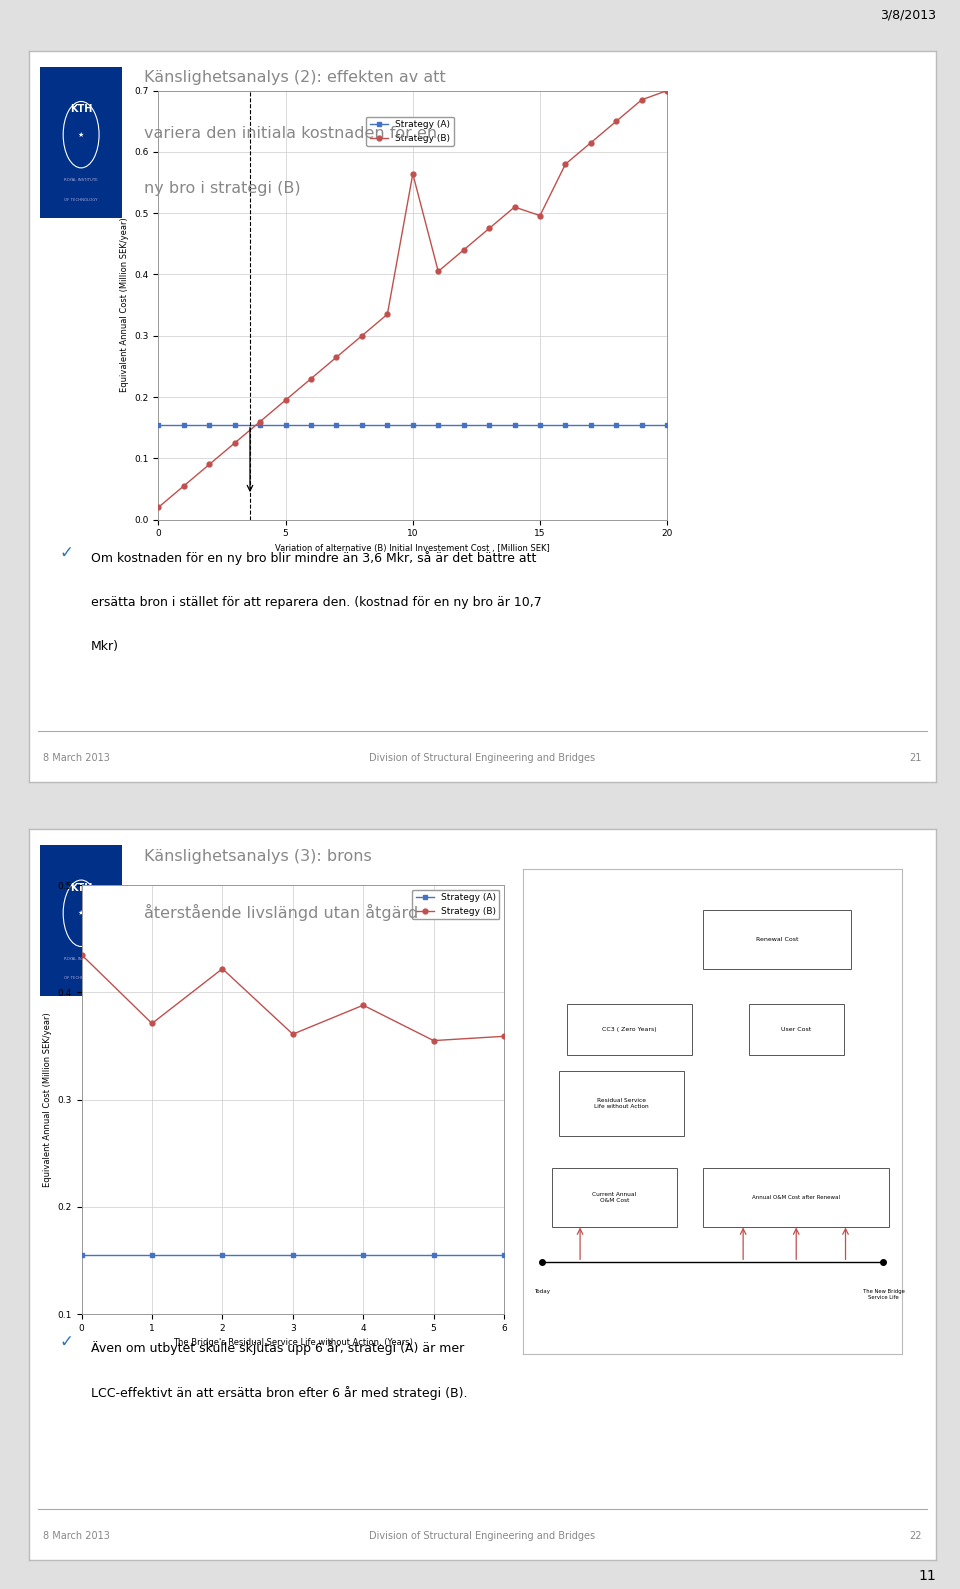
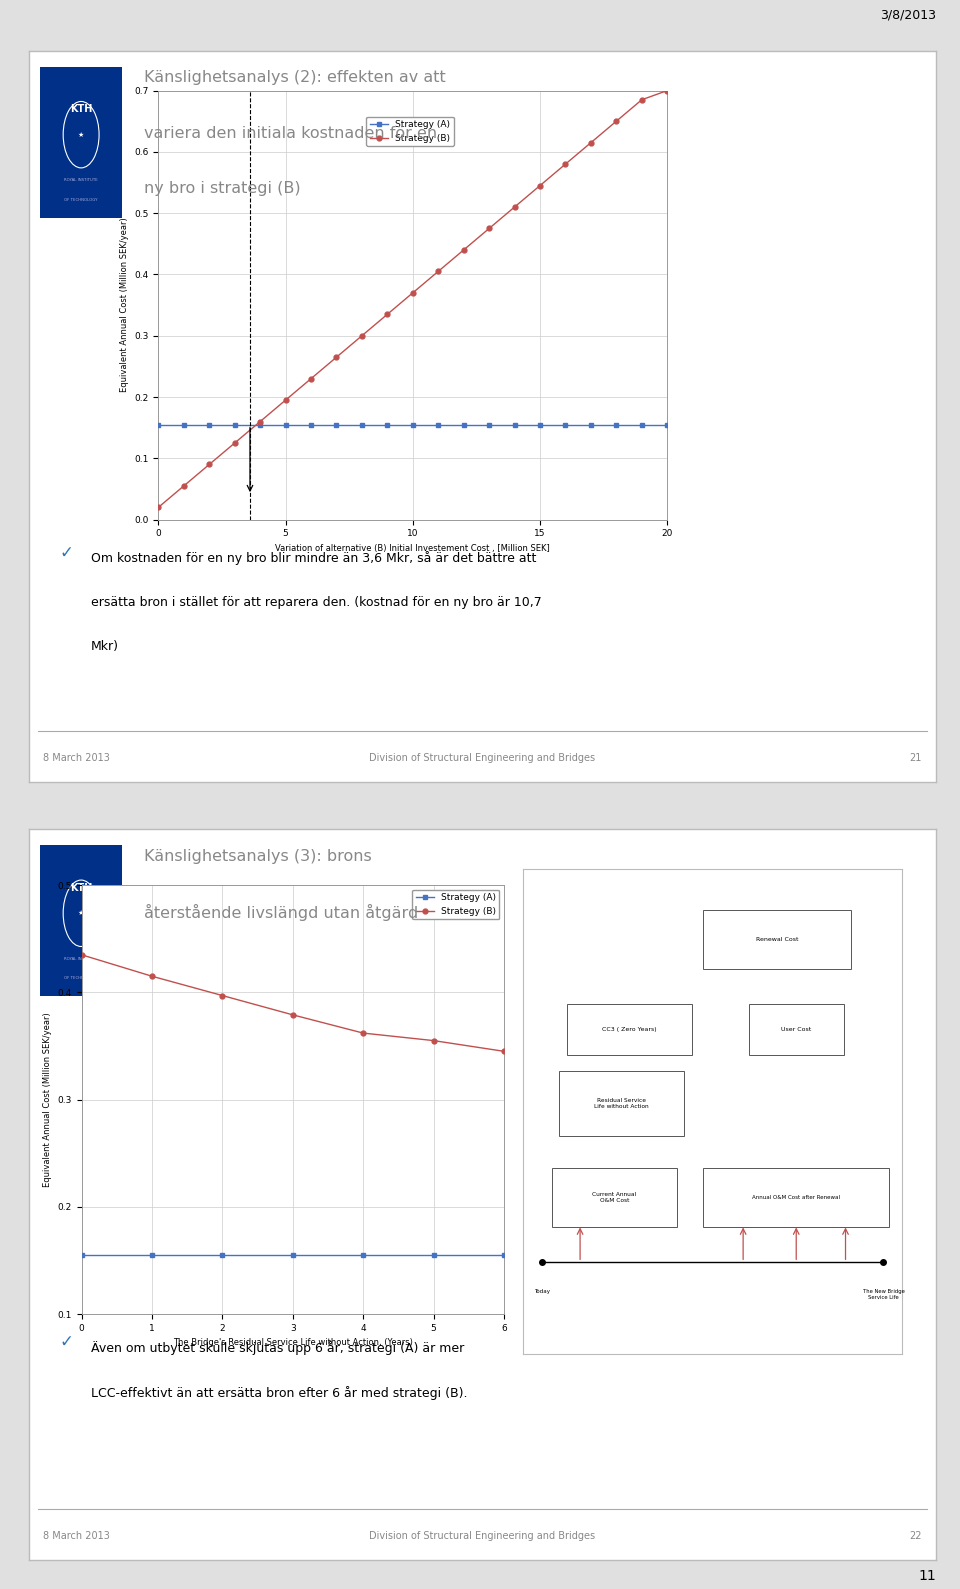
Strategy (B)/10: 0.564 -> 0.370
Strategy (B)/15: 0.496 -> 0.545
Strategy (B)/1: 0.371 -> 0.415
Strategy (B)/2: 0.422 -> 0.397
Strategy (B)/3: 0.361 -> 0.379
Strategy (B)/4: 0.388 -> 0.362
Strategy (B)/6: 0.359 -> 0.345
